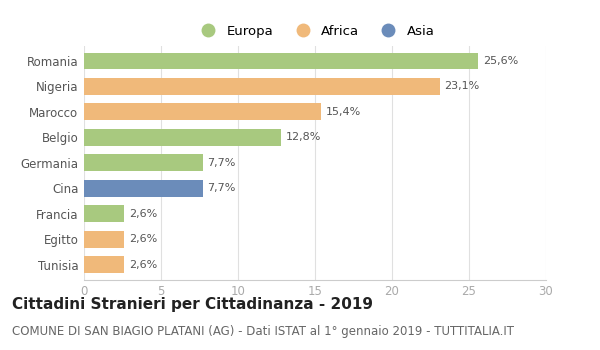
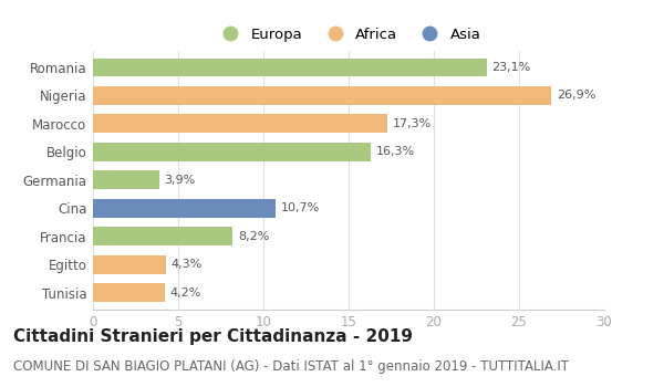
Romania: 25,6% -> 23,1%
Nigeria: 23,1% -> 26,9%
Marocco: 15,4% -> 17,3%
Belgio: 12,8% -> 16,3%
Germania: 7,7% -> 3,9%
Cina: 7,7% -> 10,7%
Francia: 2,6% -> 8,2%
Egitto: 2,6% -> 4,3%
Tunisia: 2,6% -> 4,2%
